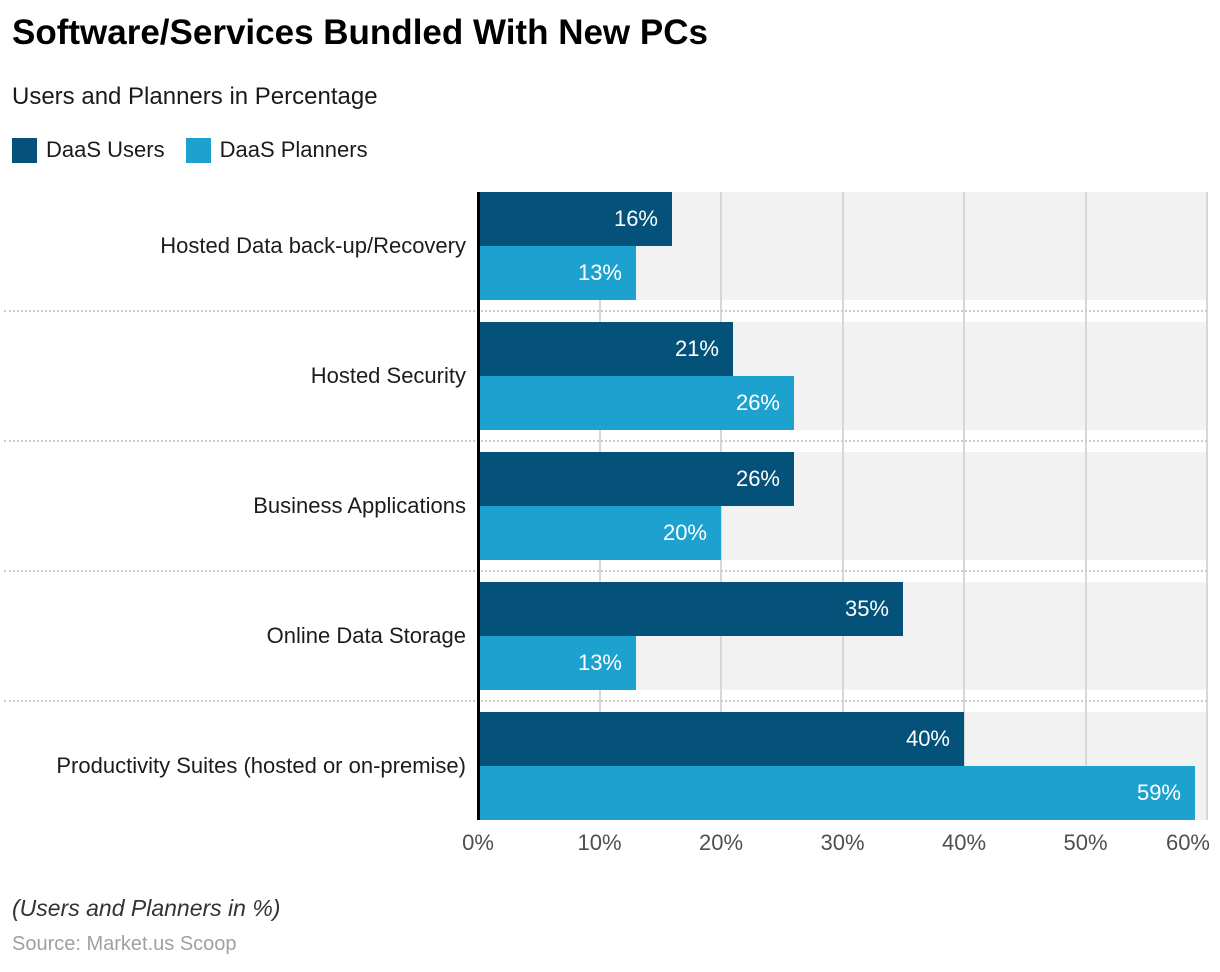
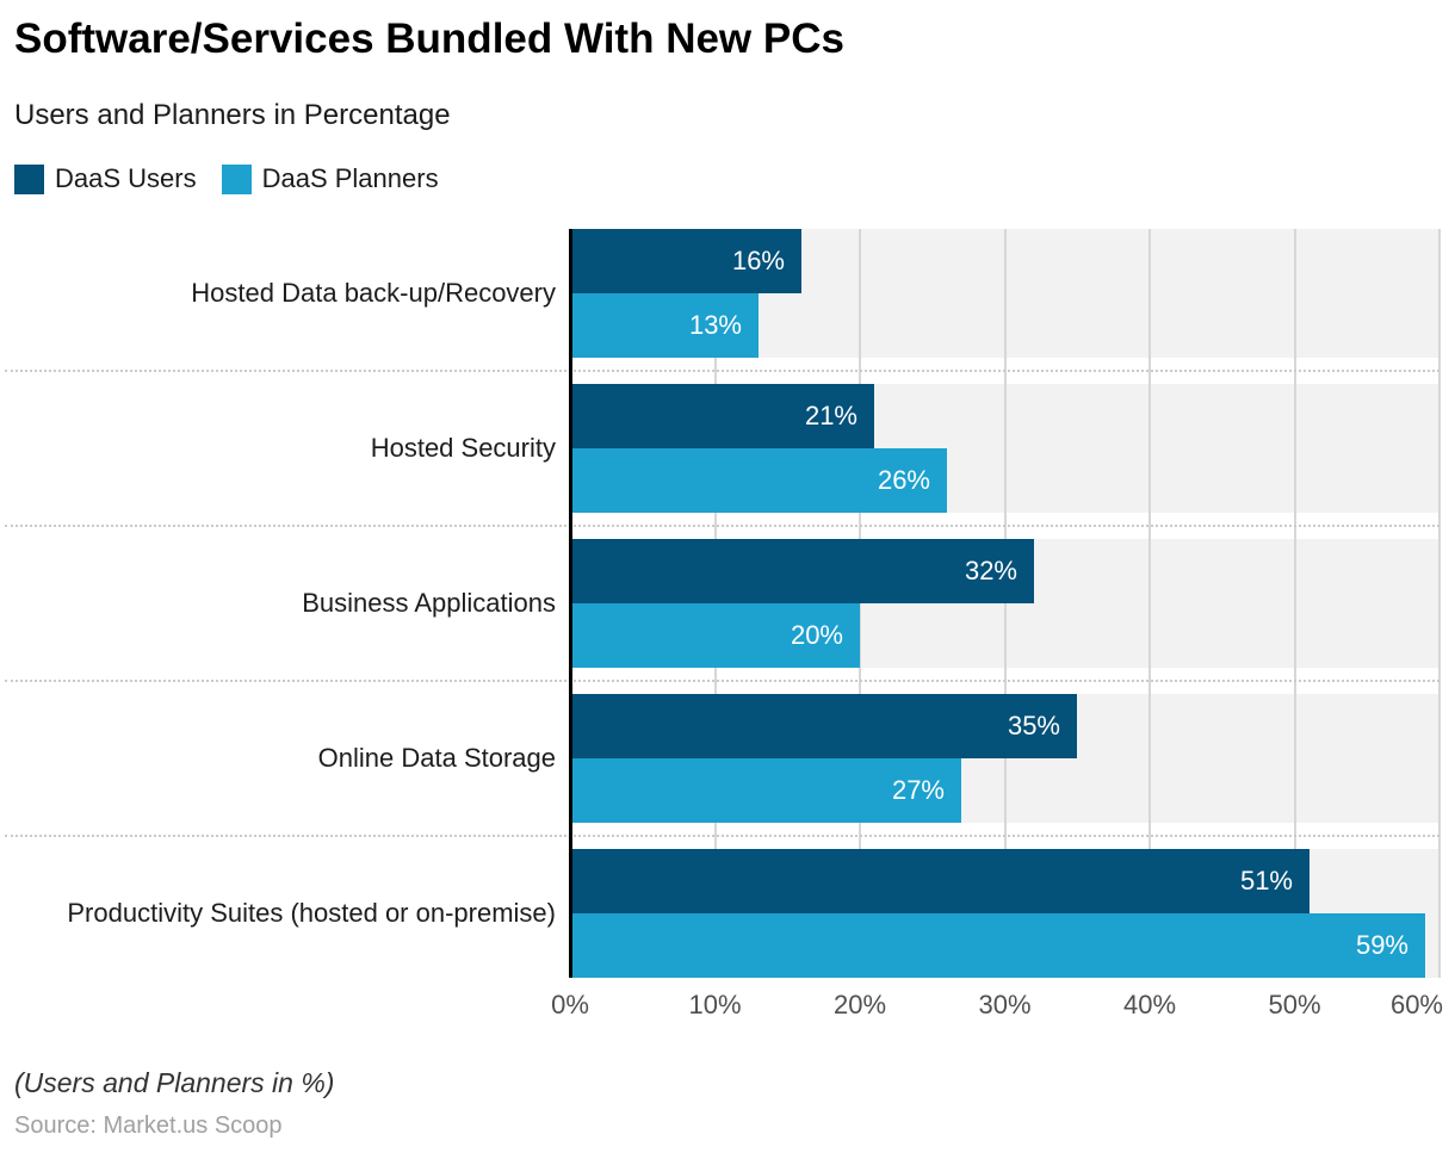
DaaS Users/Business Applications: 26% -> 32%
DaaS Planners/Online Data Storage: 13% -> 27%
DaaS Users/Productivity Suites (hosted or on-premise): 40% -> 51%
